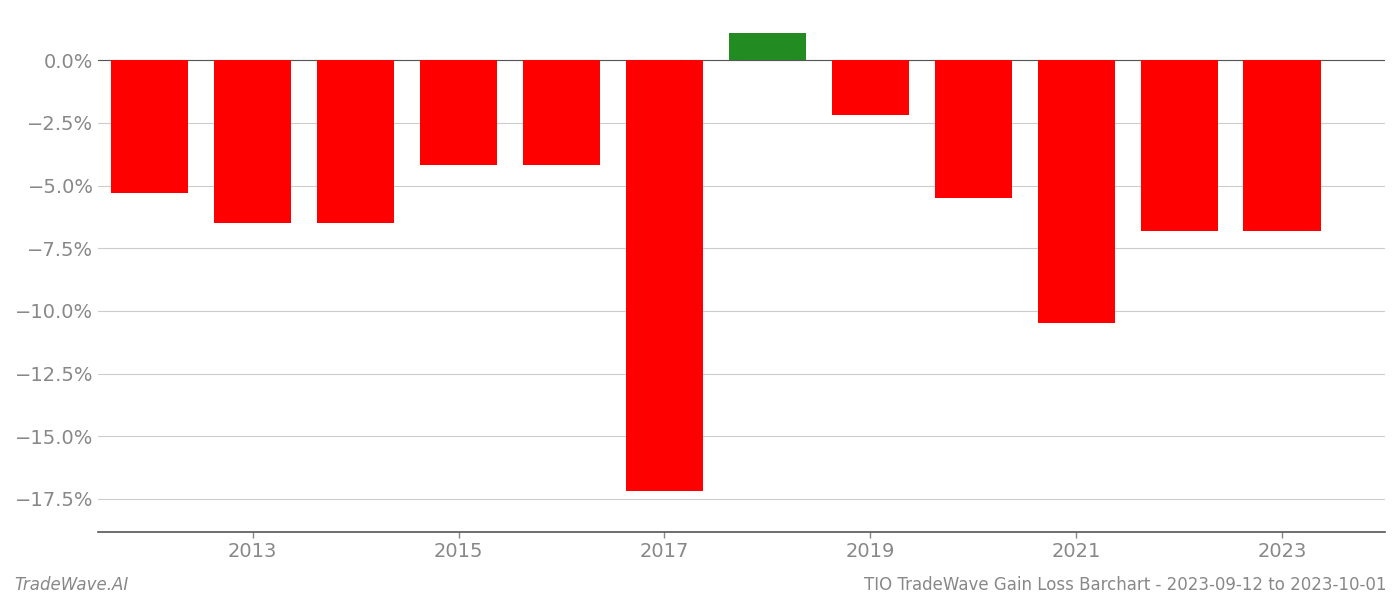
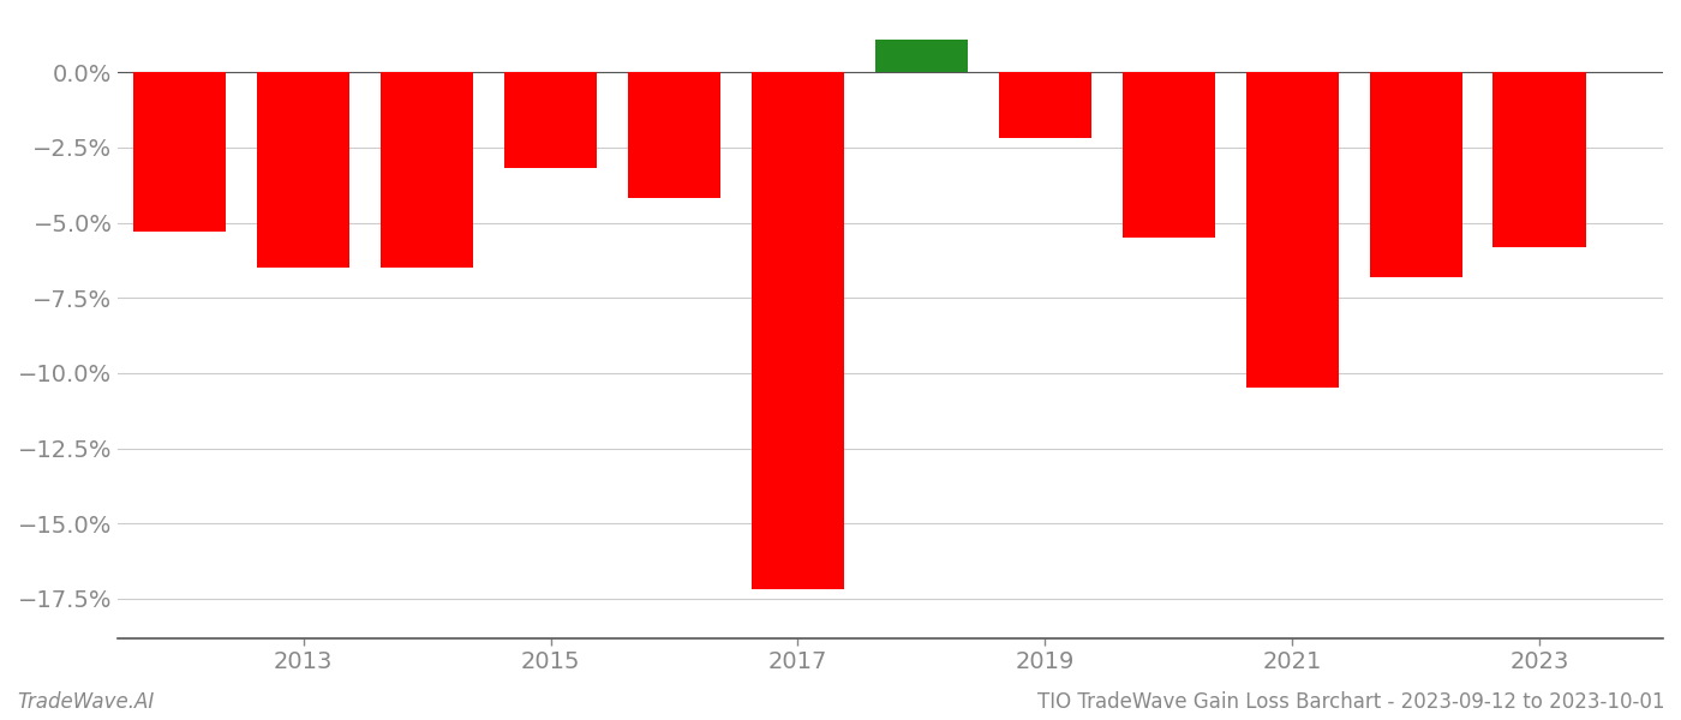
2015: -4.2% -> -3.2%
2023: -6.8% -> -5.8%
